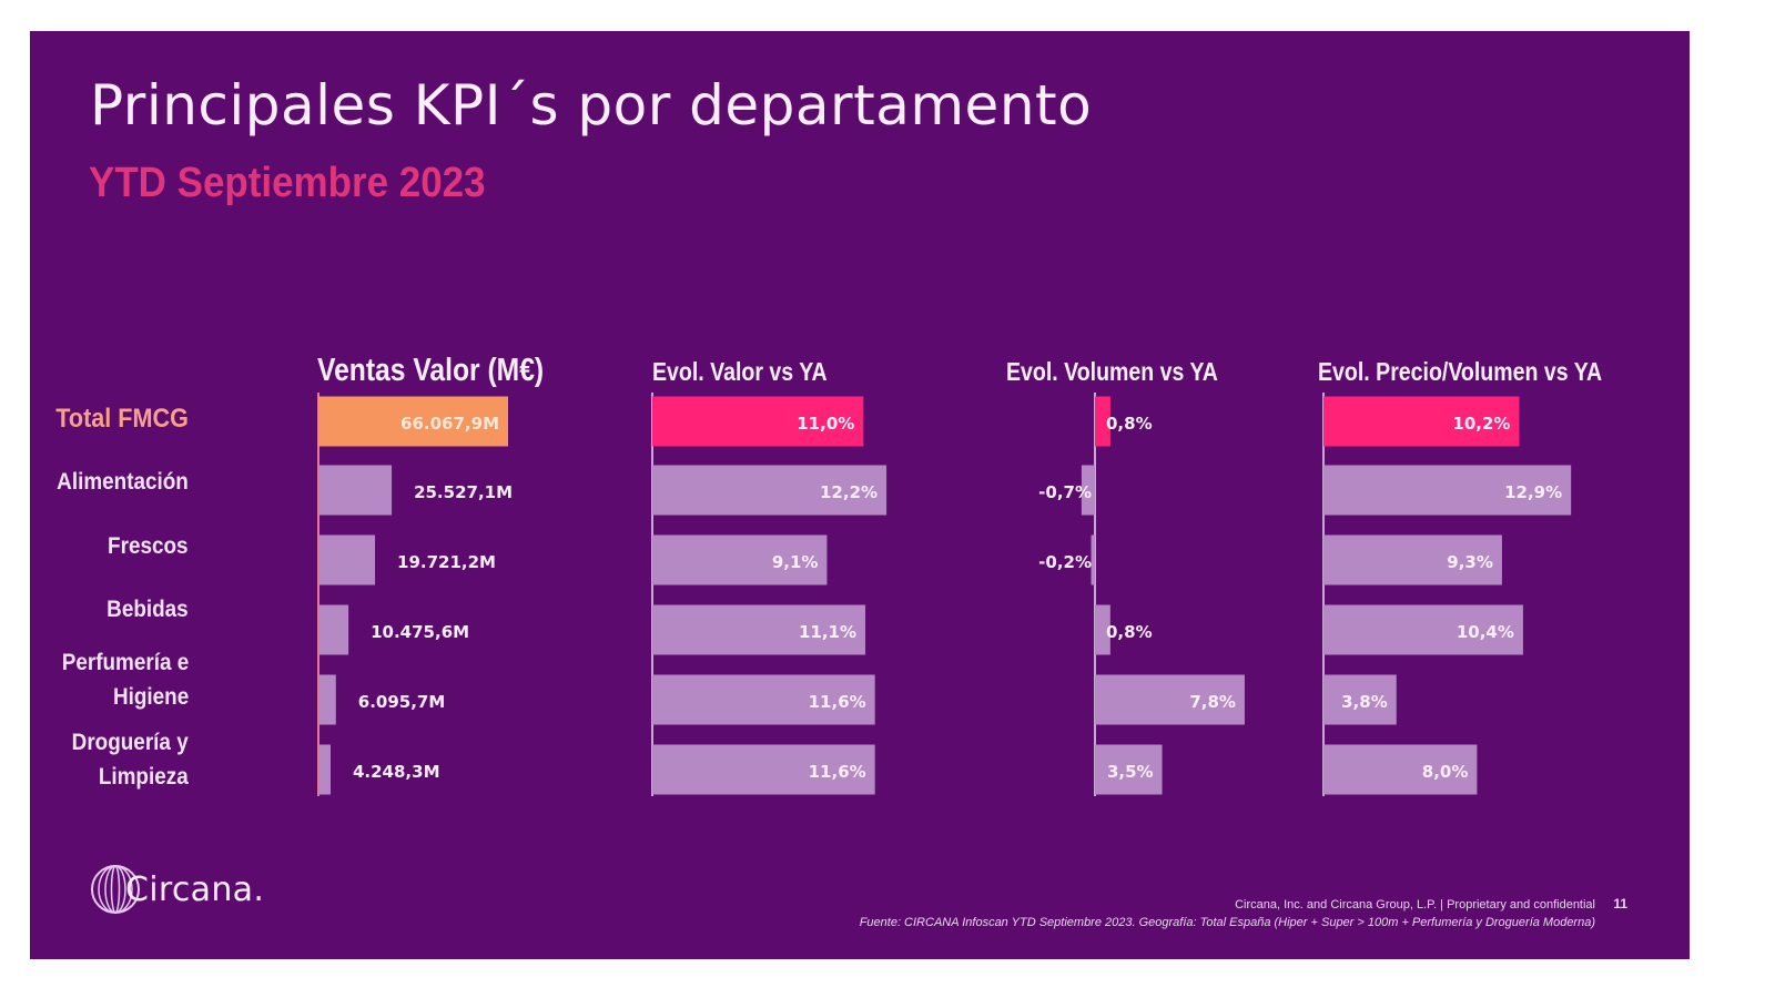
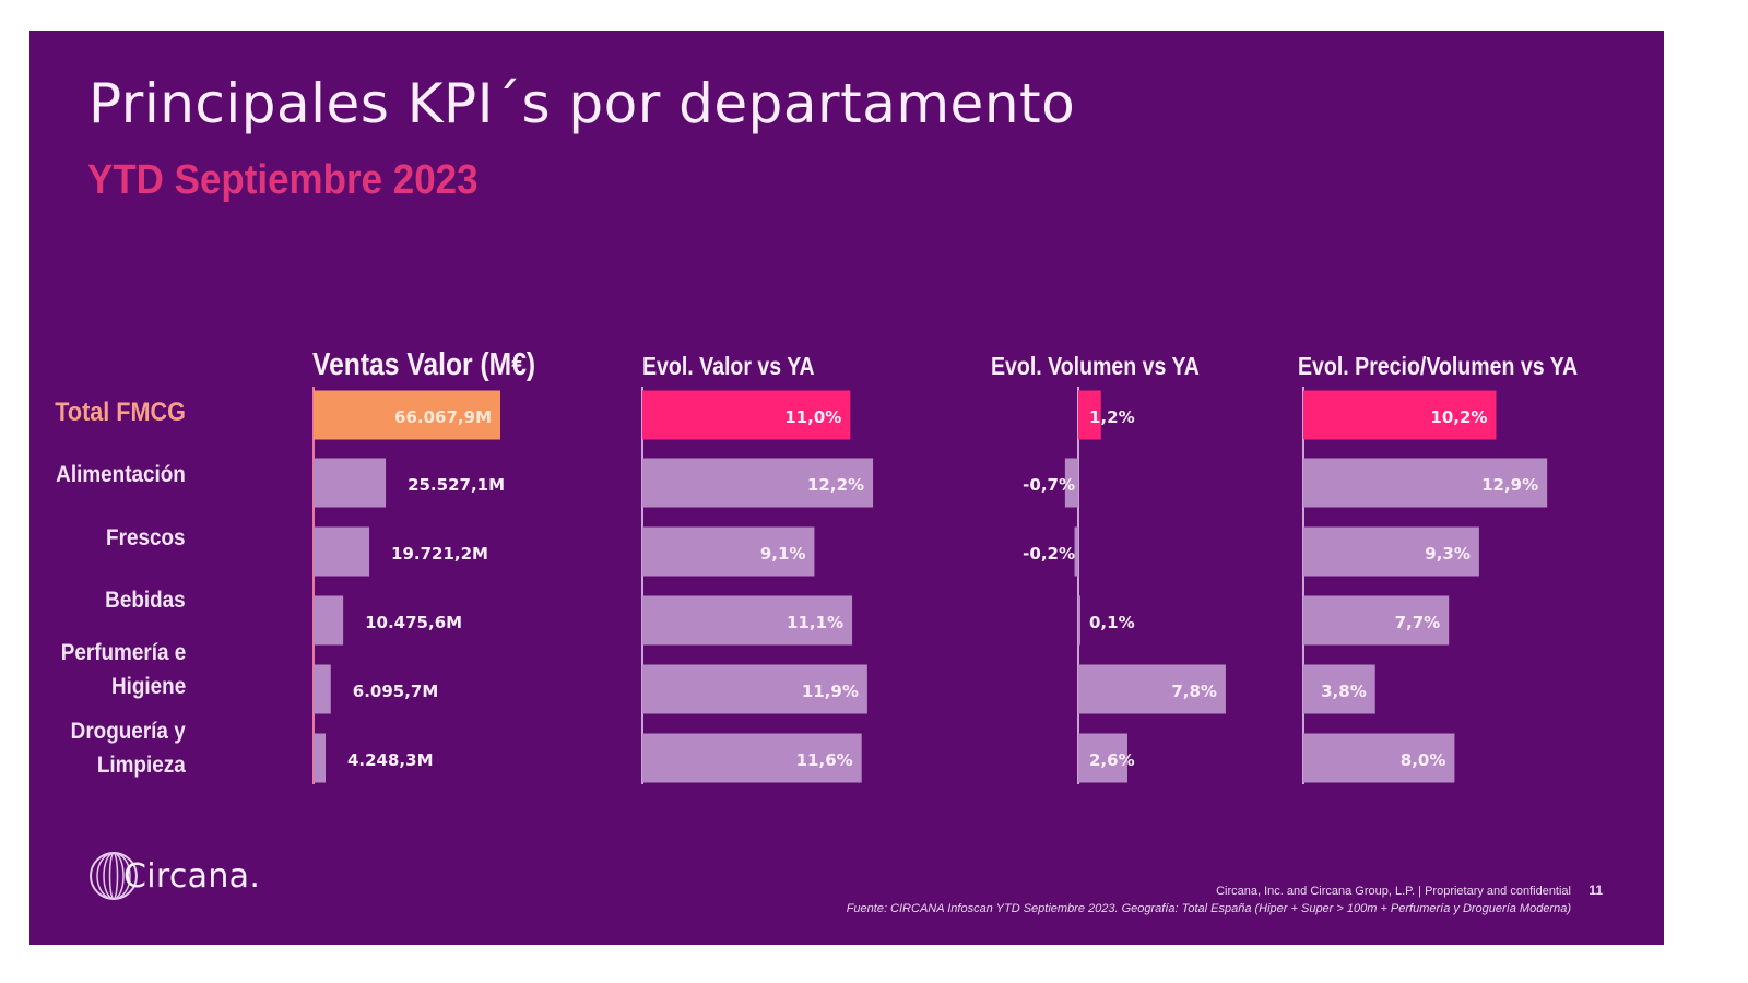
Evol. Valor vs YA/Perfumería e Higiene: 11,6% -> 11,9%
Evol. Volumen vs YA/Total FMCG: 0,8% -> 1,2%
Evol. Volumen vs YA/Bebidas: 0,8% -> 0,1%
Evol. Volumen vs YA/Droguería y Limpieza: 3,5% -> 2,6%
Evol. Precio/Volumen vs YA/Bebidas: 10,4% -> 7,7%
